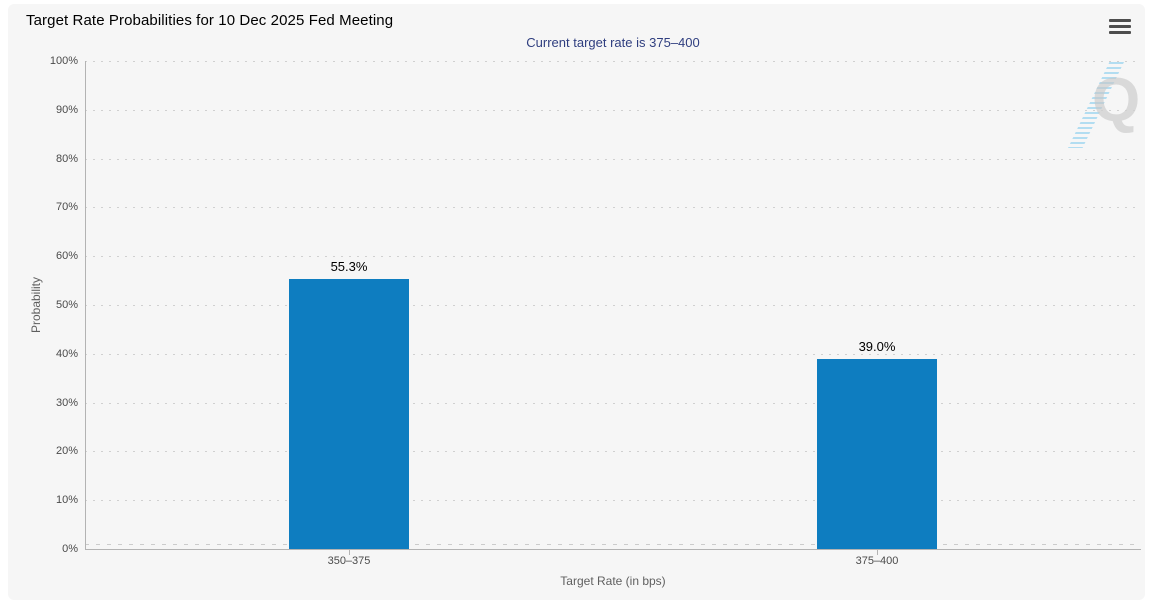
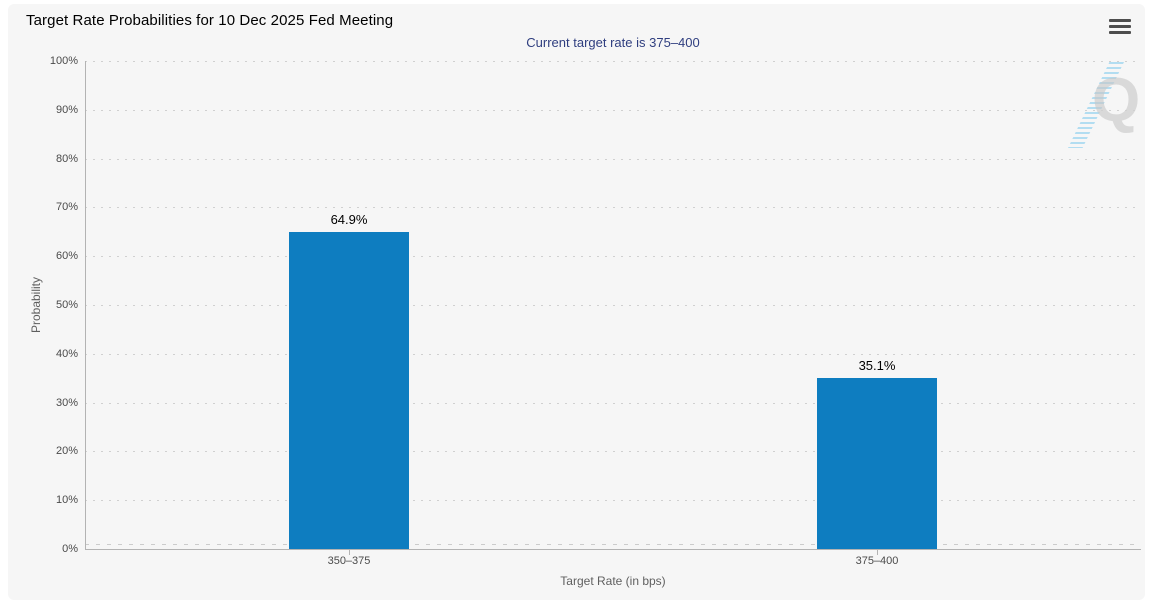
350–375: 55.3% -> 64.9%
375–400: 39.0% -> 35.1%
